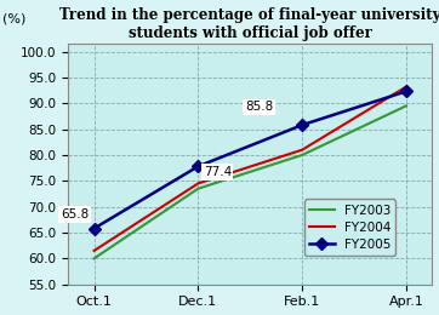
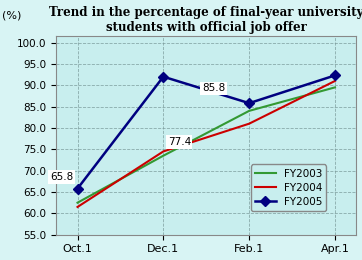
FY2003/Oct.1: 60.0 -> 62.5
FY2005/Dec.1: 77.8 -> 92.0
FY2003/Feb.1: 80.0 -> 84.0
FY2004/Apr.1: 93.2 -> 91.0
